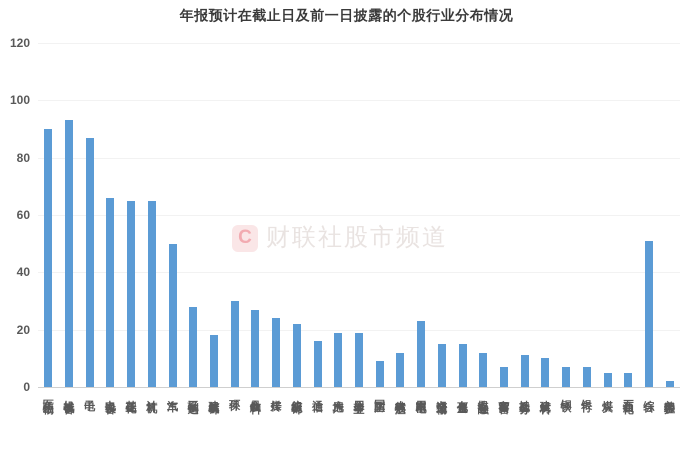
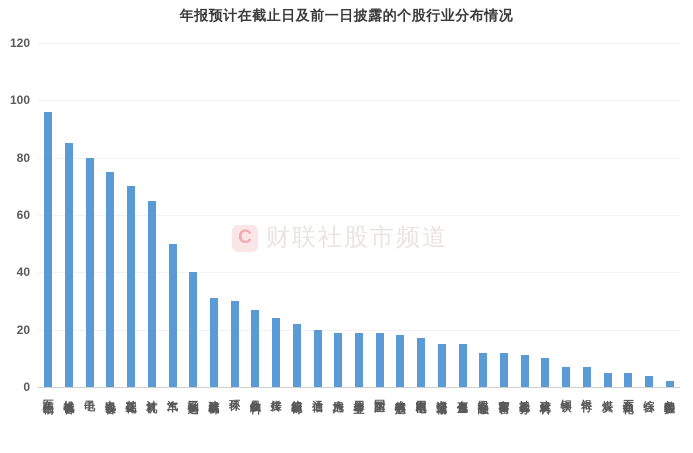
医药生物: 90 -> 96
机械设备: 93 -> 85
电子: 87 -> 80
电力设备: 66 -> 75
基础化工: 65 -> 70
轻工制造: 28 -> 40
建筑装饰: 18 -> 31
通信: 16 -> 20
国防军工: 9 -> 19
农林牧渔: 12 -> 18
家用电器: 23 -> 17
商贸零售: 7 -> 12
综合: 51 -> 4
